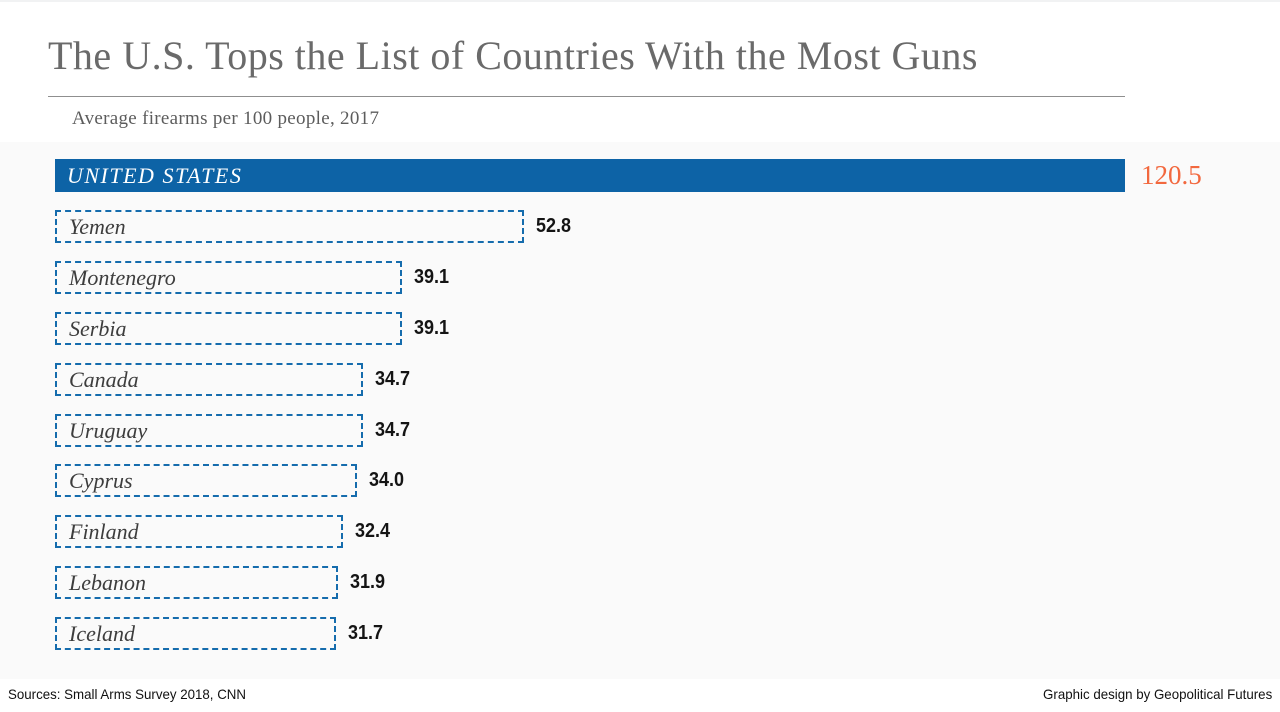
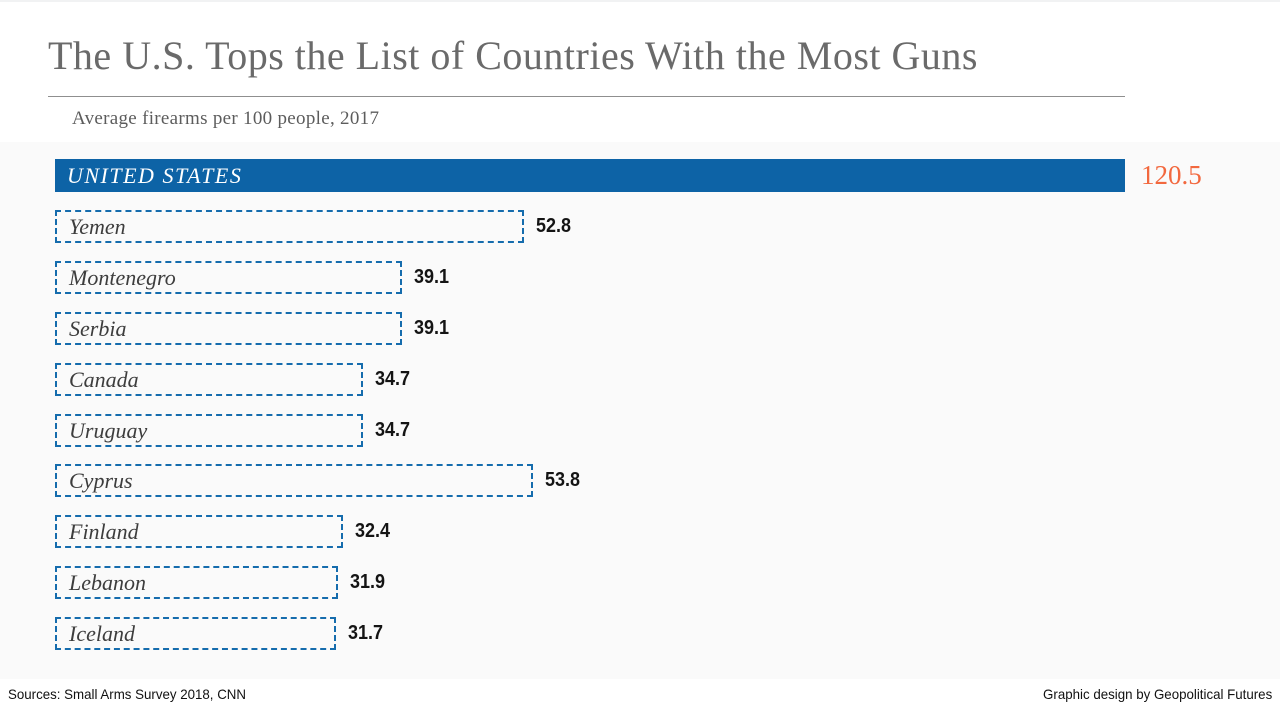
Cyprus: 34.0 -> 53.8
